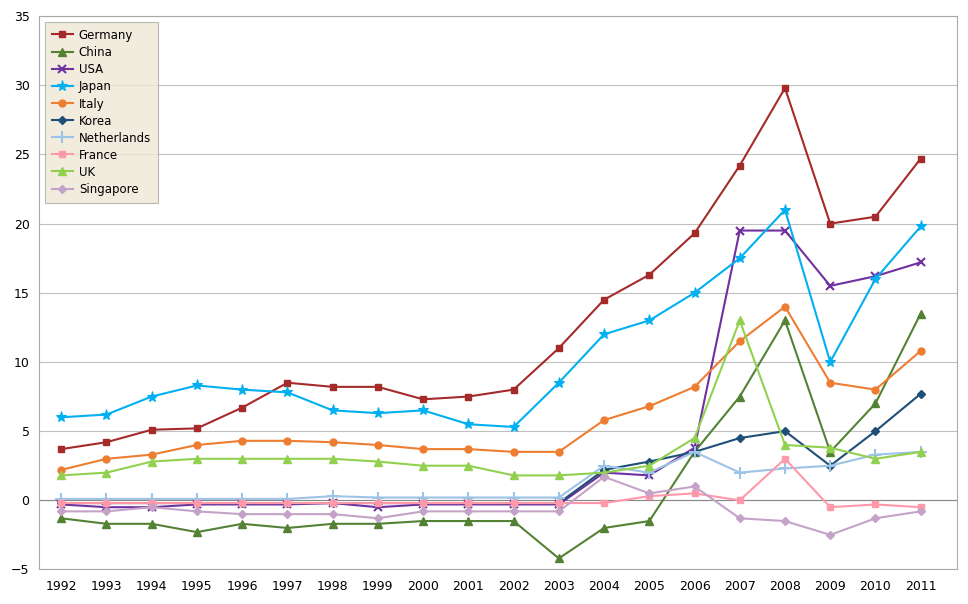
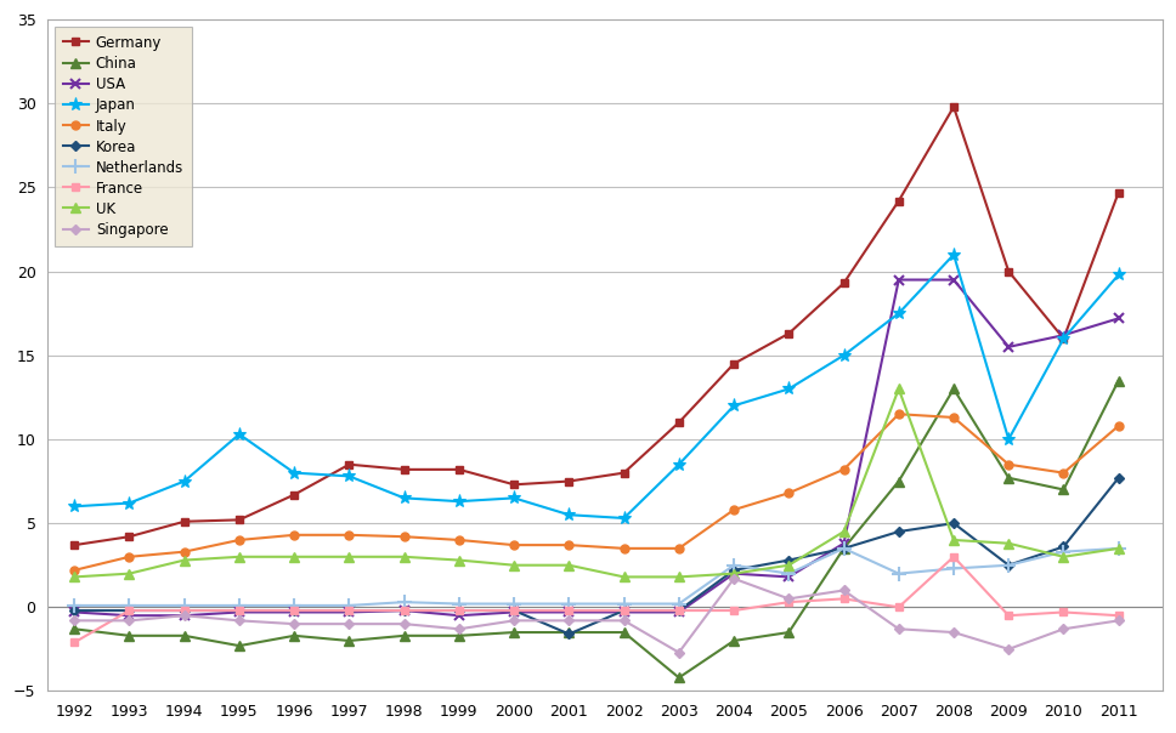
France/1992: -0.2 -> -2.1
Japan/1995: 8.3 -> 10.3
Korea/2001: -0.2 -> -1.6
Singapore/2003: -0.8 -> -2.7
Italy/2008: 14.0 -> 11.3
China/2009: 3.5 -> 7.7
Germany/2010: 20.5 -> 16.0
Korea/2010: 5.0 -> 3.6
